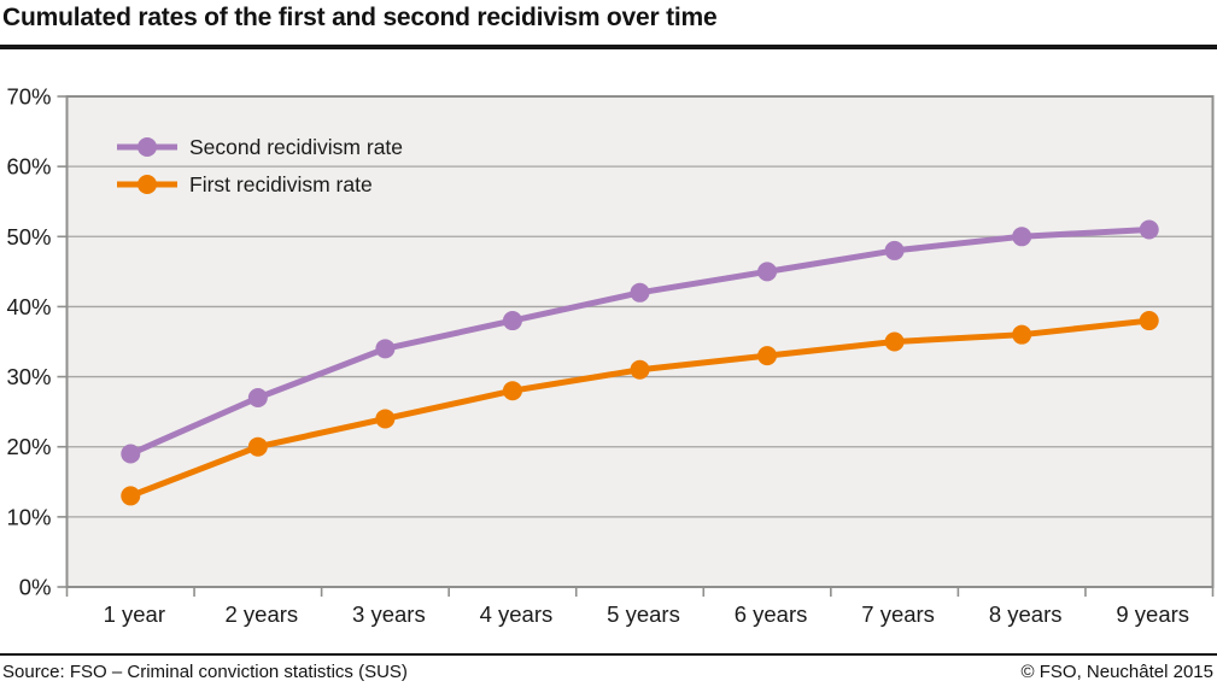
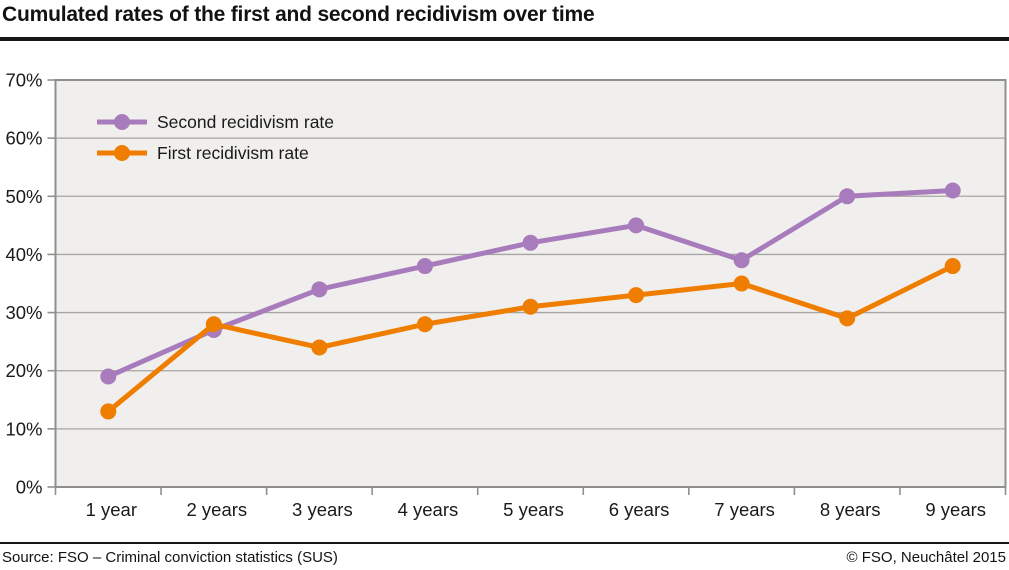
First recidivism rate/2 years: 20% -> 28%
Second recidivism rate/7 years: 48% -> 39%
First recidivism rate/8 years: 36% -> 29%
